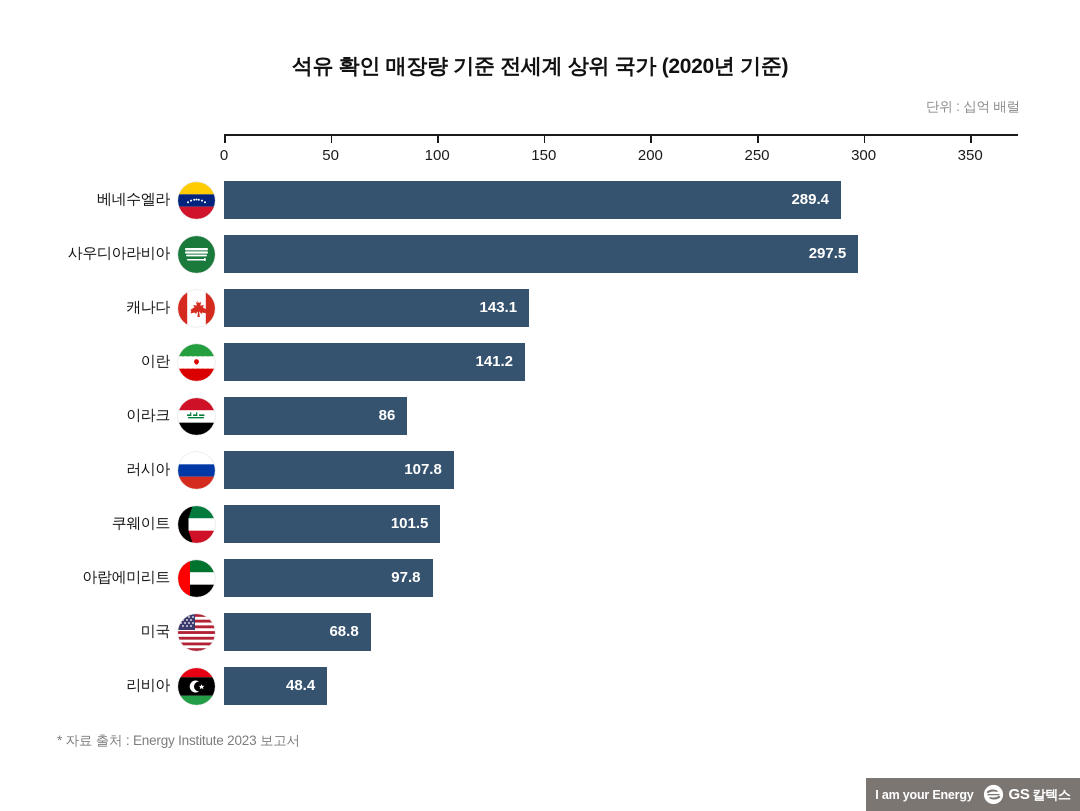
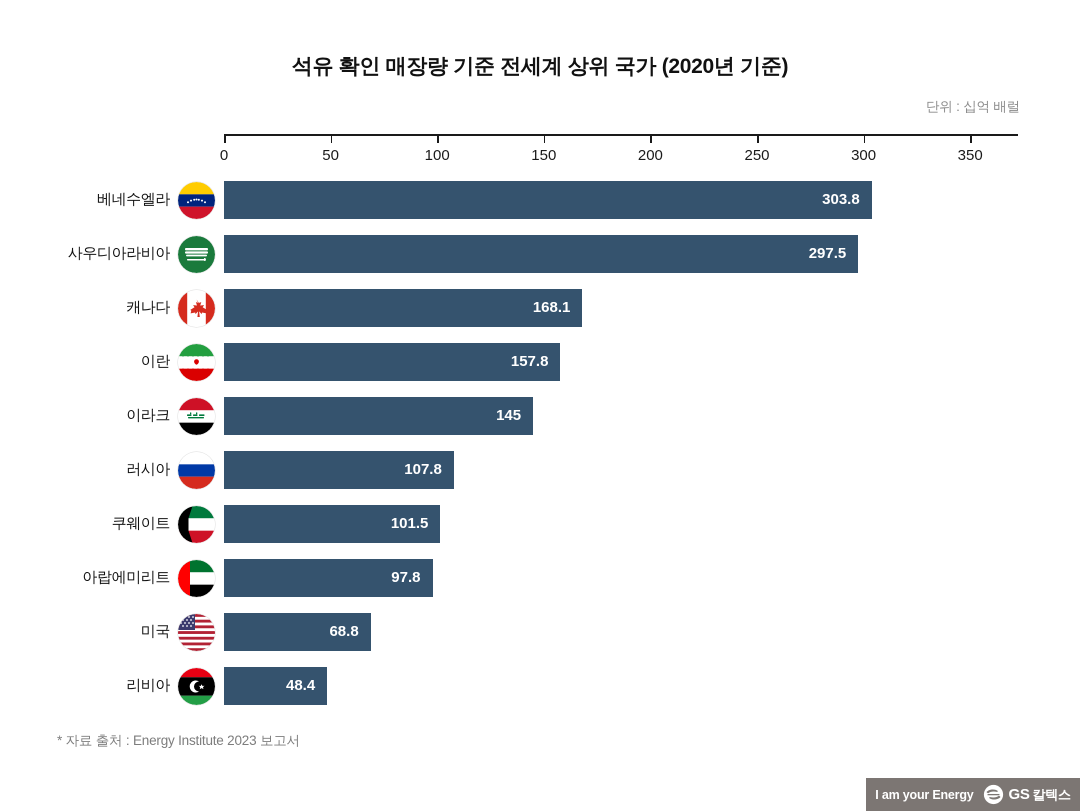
베네수엘라: 289.4 -> 303.8
캐나다: 143.1 -> 168.1
이란: 141.2 -> 157.8
이라크: 86 -> 145
